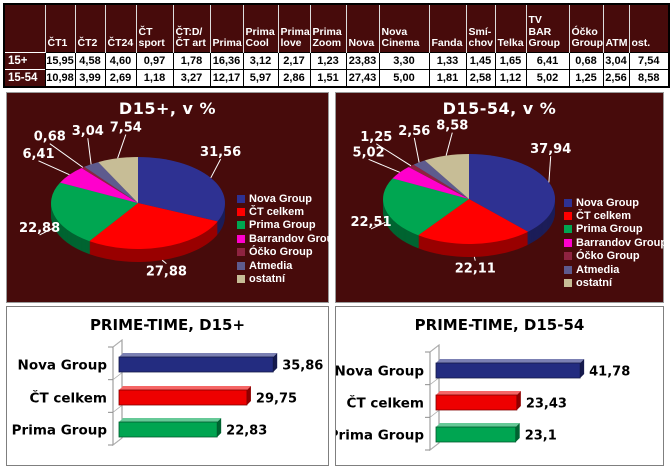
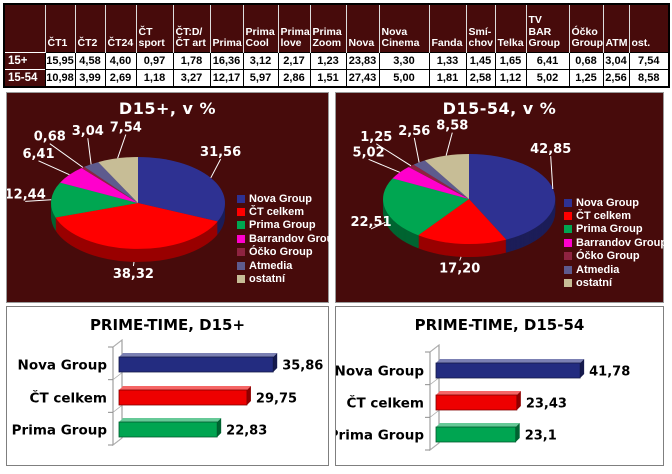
D15+, v %/ČT celkem: 27,88 -> 38,32
D15+, v %/Prima Group: 22,88 -> 12,44
D15-54, v %/Nova Group: 37,94 -> 42,85
D15-54, v %/ČT celkem: 22,11 -> 17,20
